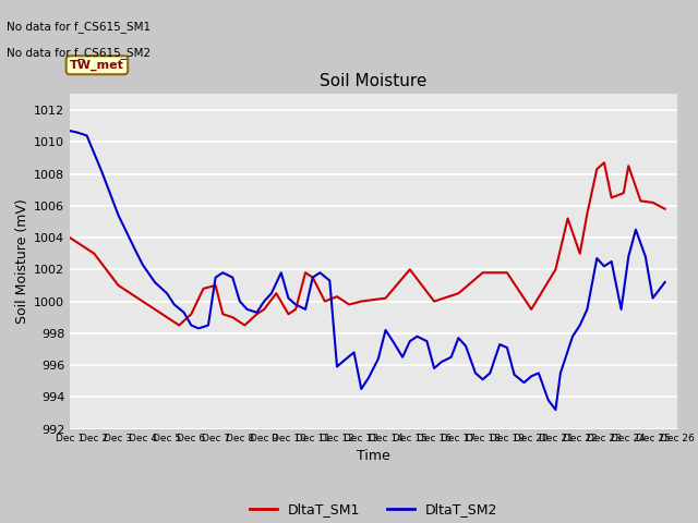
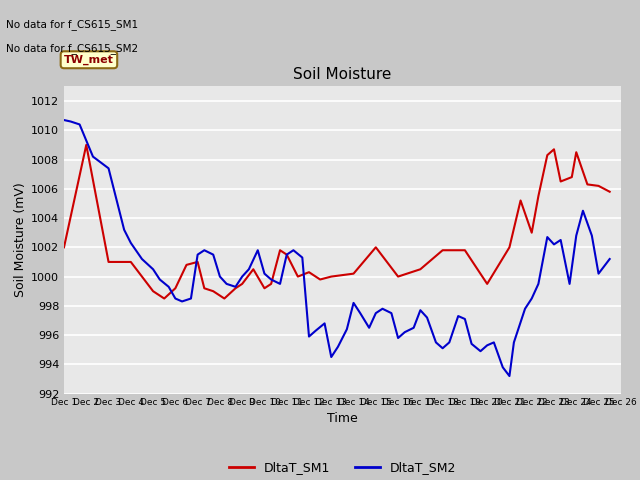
DltaT_SM1/Dec 1: 1004.0 -> 1002.0
DltaT_SM1/Dec 2: 1003.0 -> 1009.0
DltaT_SM2/Dec 3: 1005.4 -> 1007.4
DltaT_SM1/Dec 4: 1000.0 -> 1001.0
